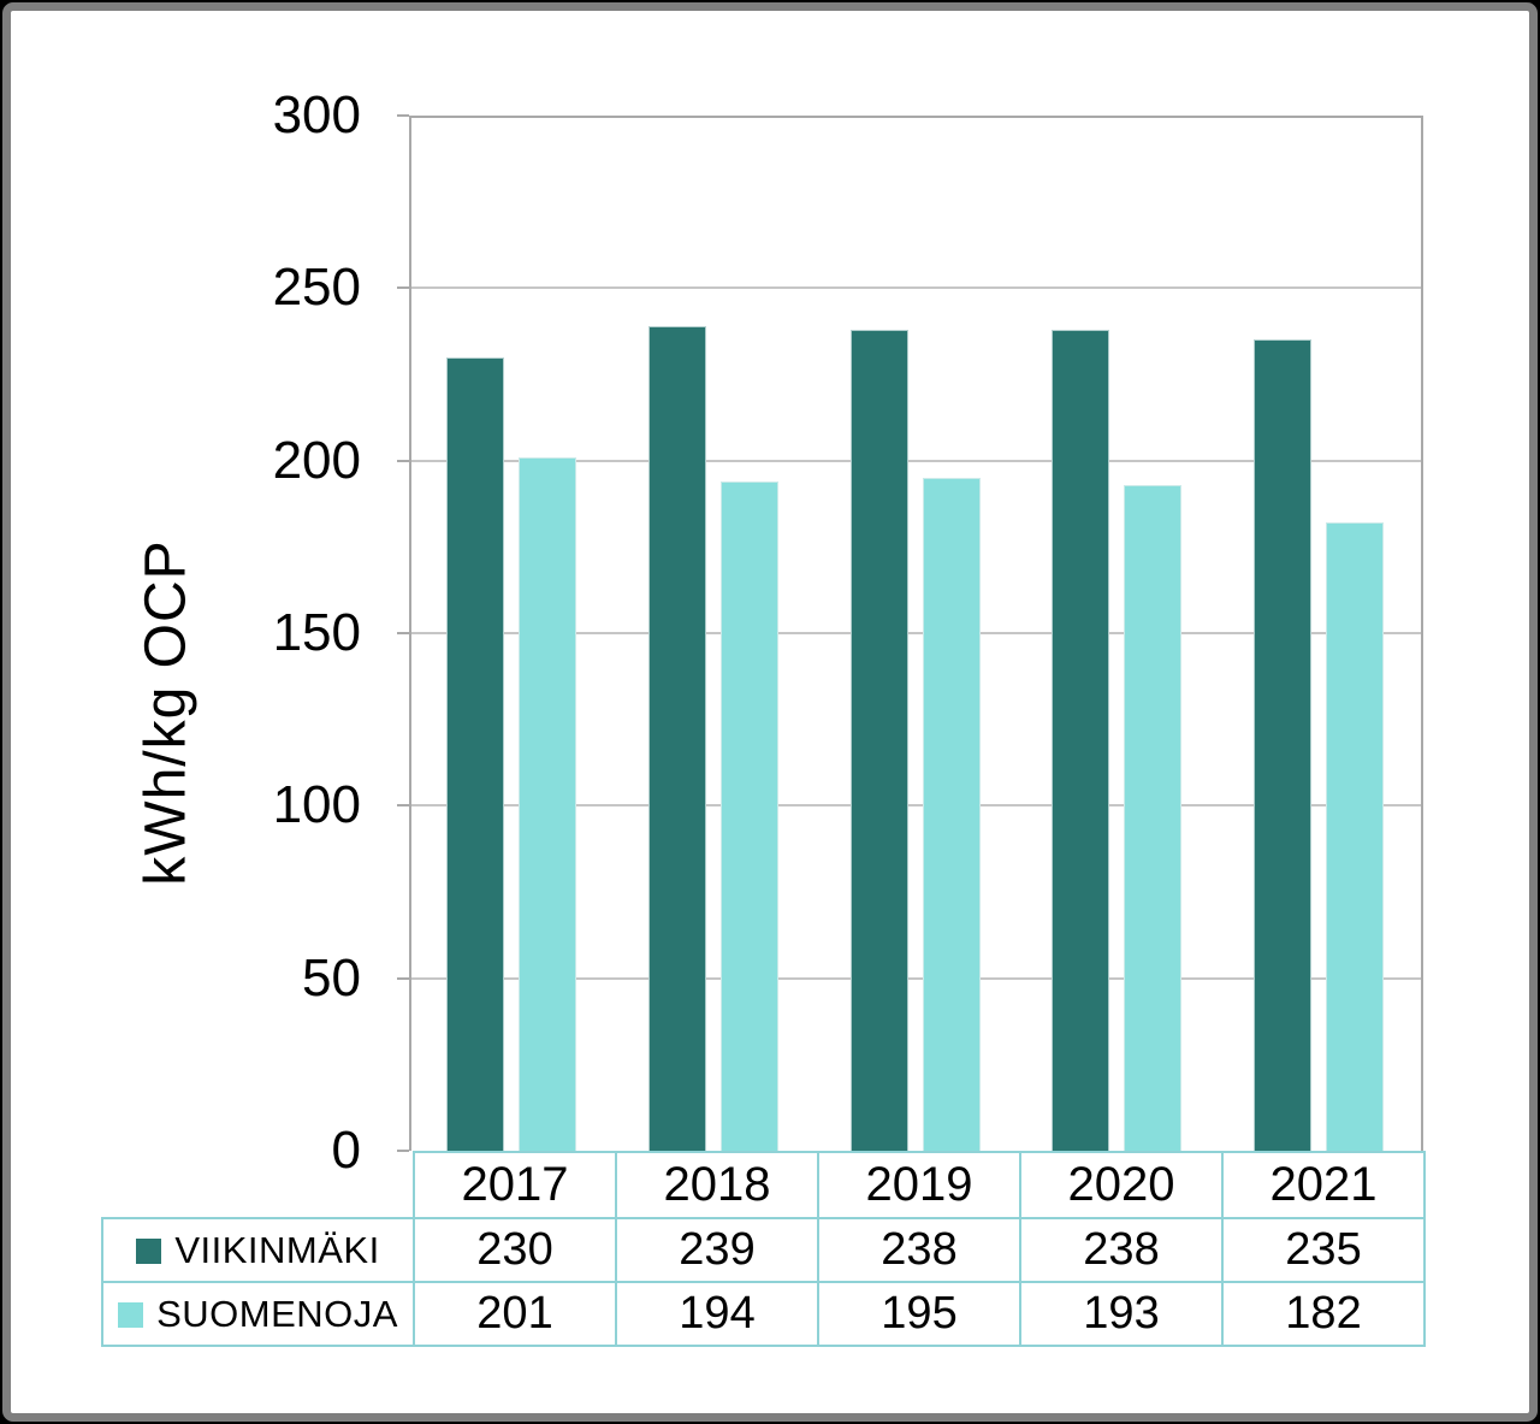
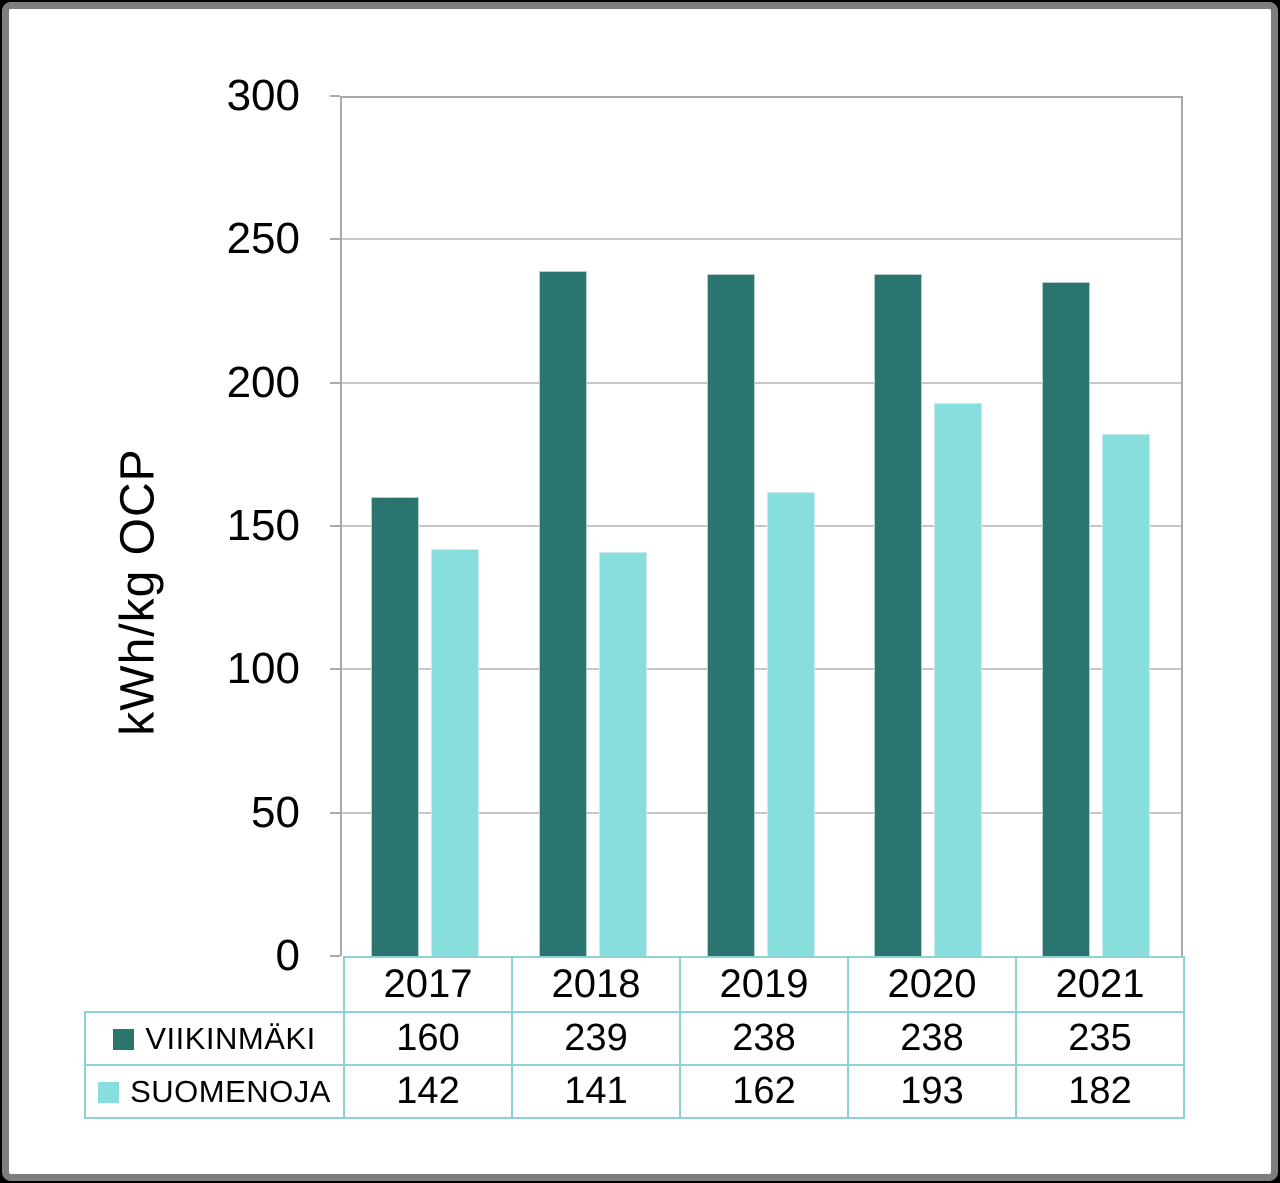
VIIKINMÄKI/2017: 230 -> 160
SUOMENOJA/2017: 201 -> 142
SUOMENOJA/2018: 194 -> 141
SUOMENOJA/2019: 195 -> 162
